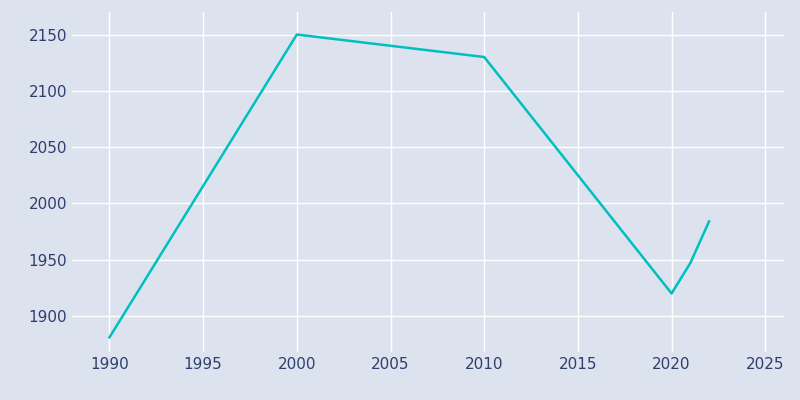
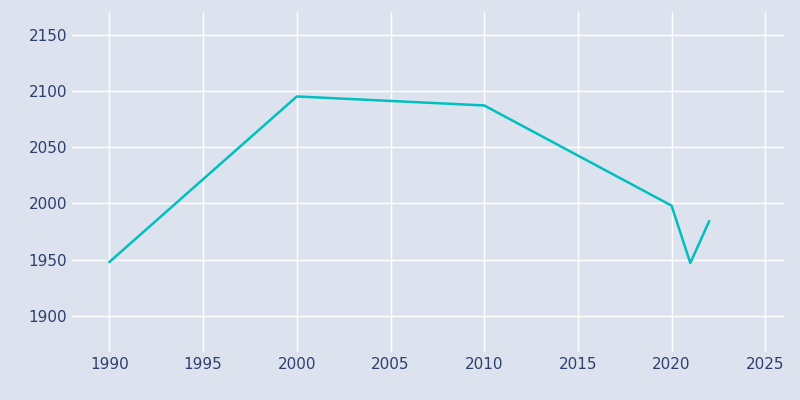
1990: 1881 -> 1948
2000: 2150 -> 2095
2010: 2130 -> 2087
2020: 1920 -> 1998
